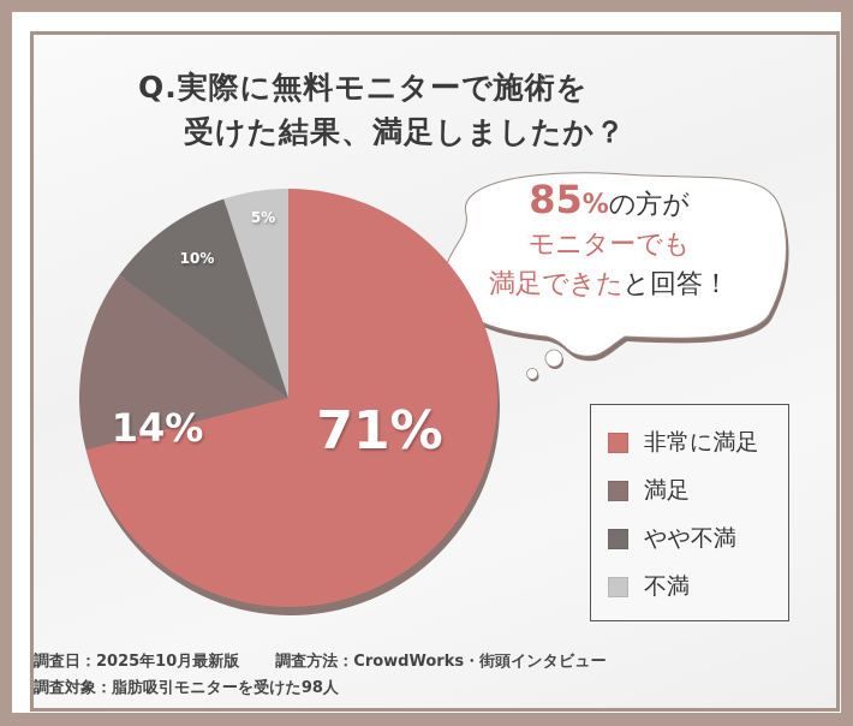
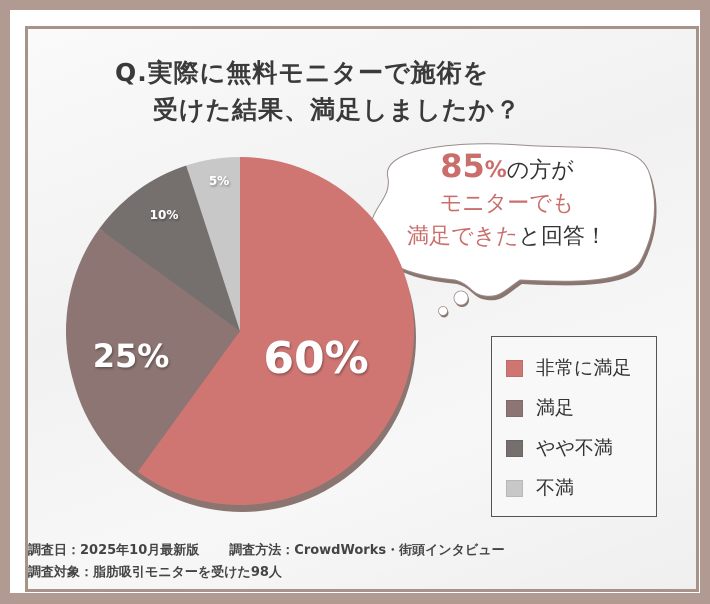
非常に満足: 71% -> 60%
満足: 14% -> 25%
